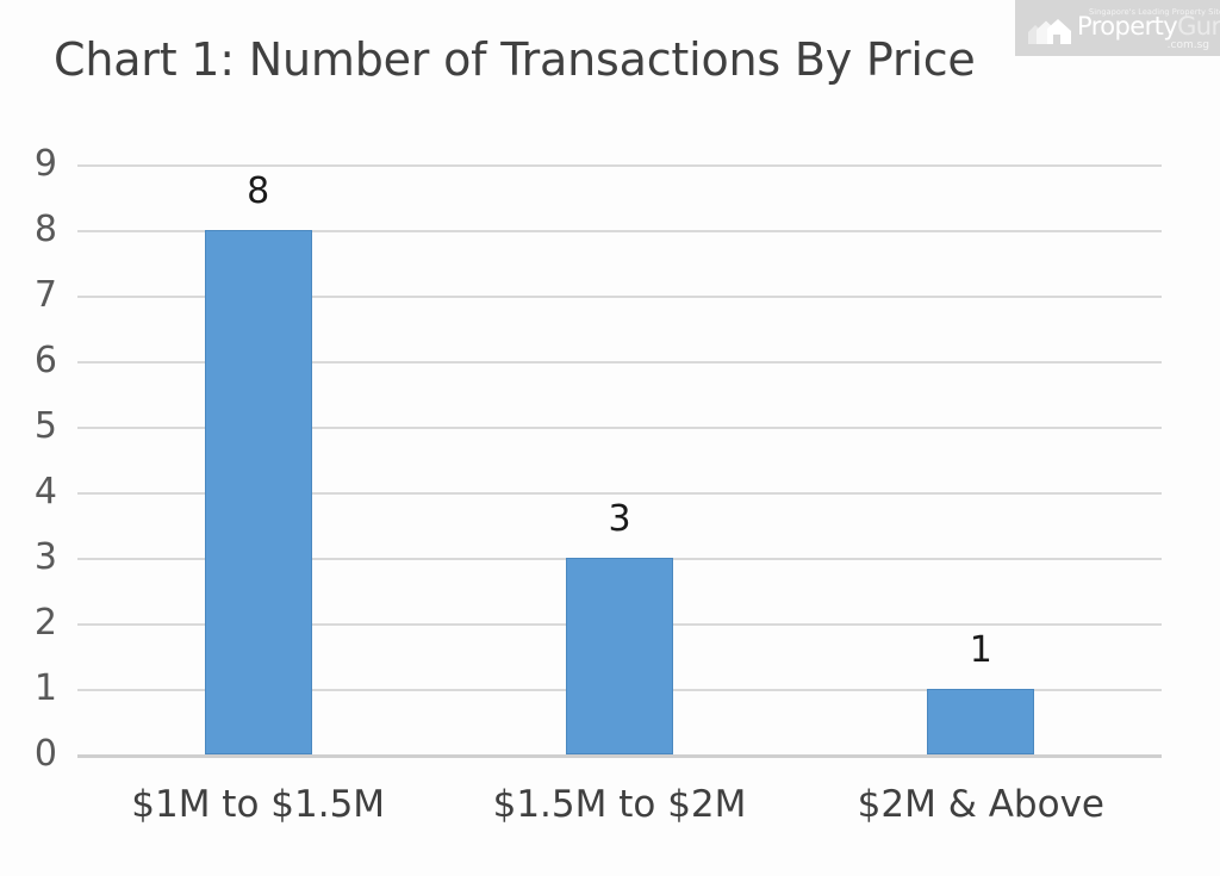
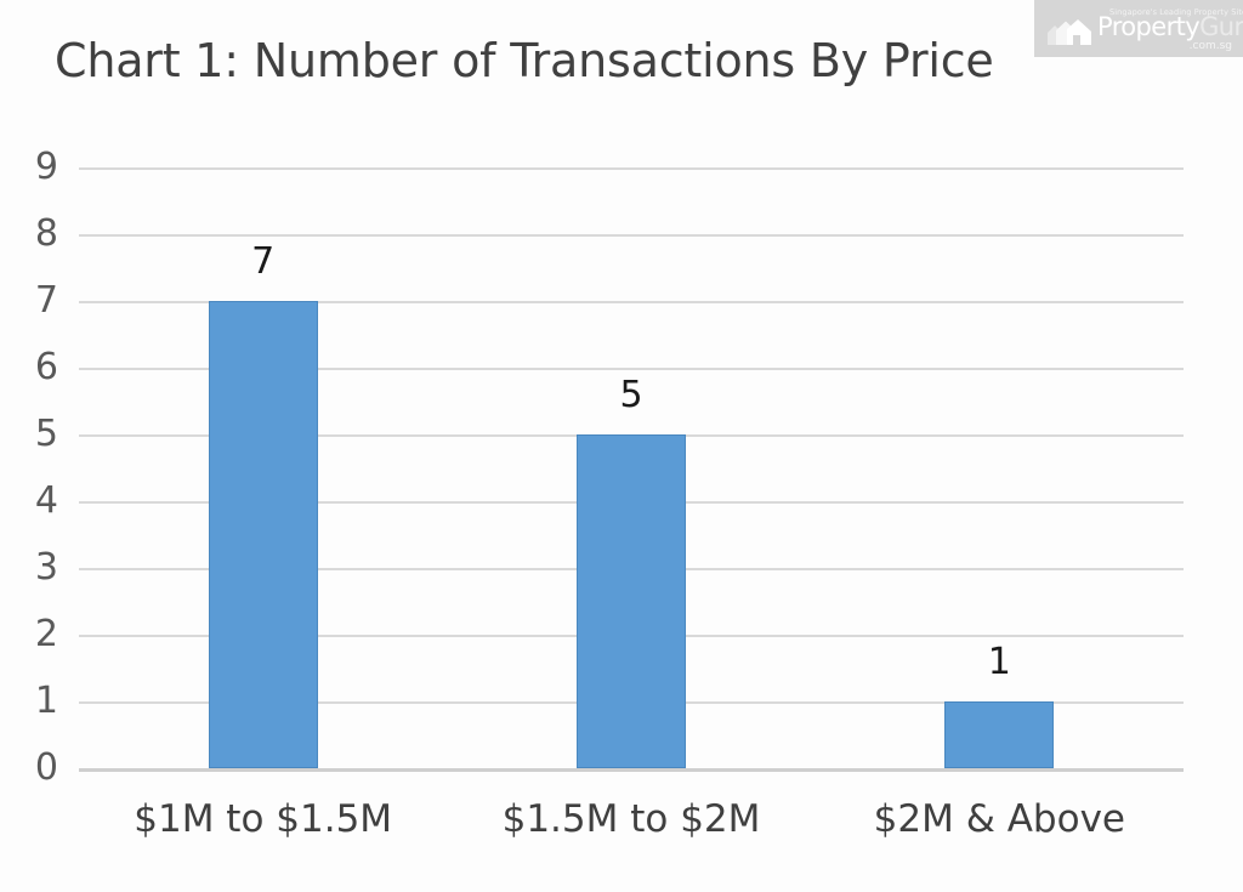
$1M to $1.5M: 8 -> 7
$1.5M to $2M: 3 -> 5
